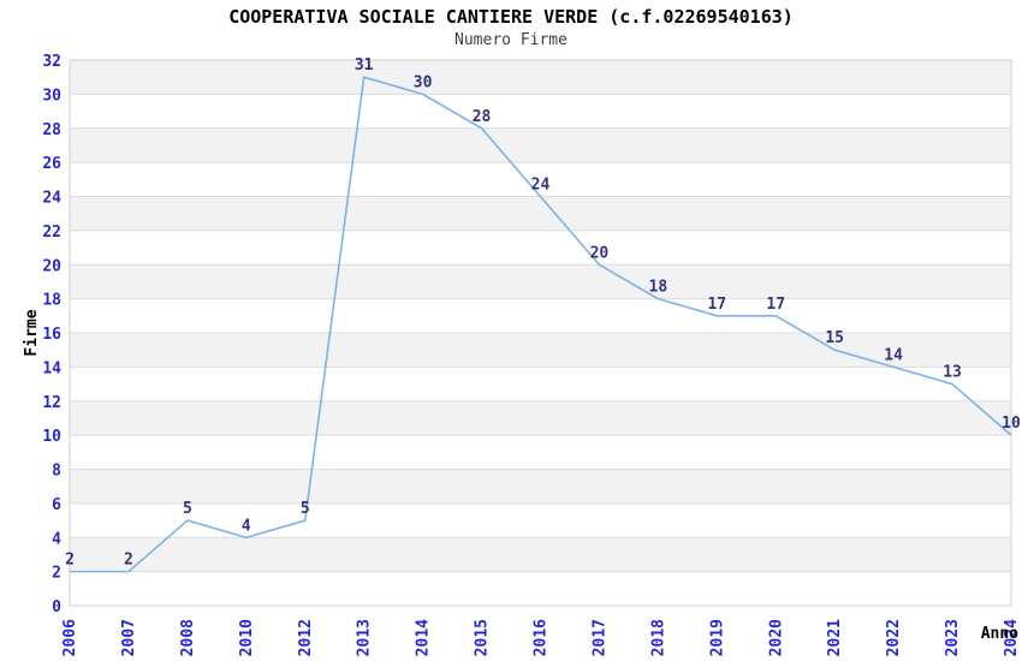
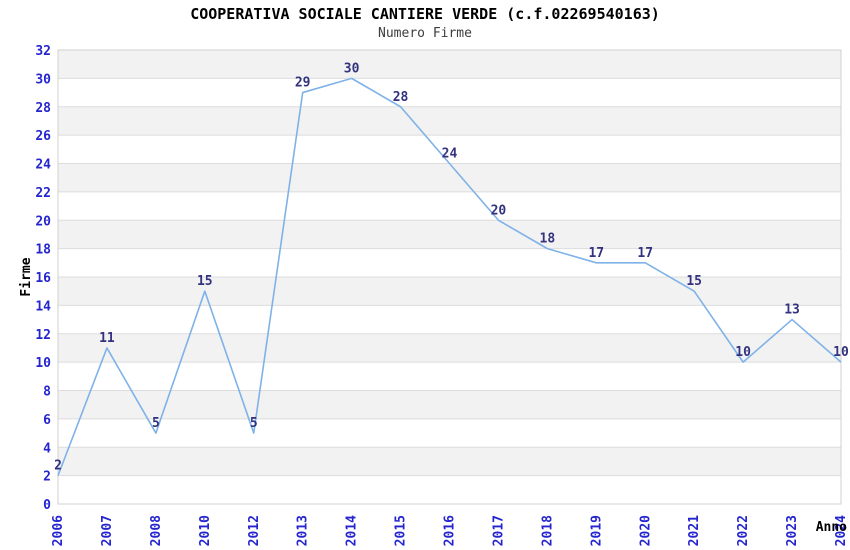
2007: 2 -> 11
2010: 4 -> 15
2013: 31 -> 29
2022: 14 -> 10
